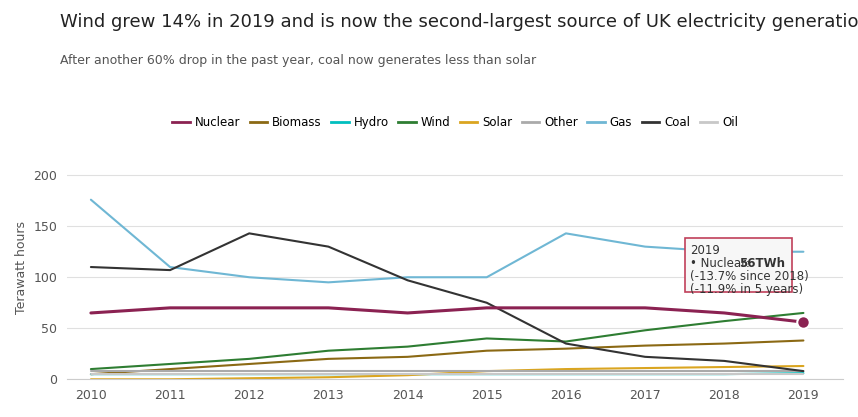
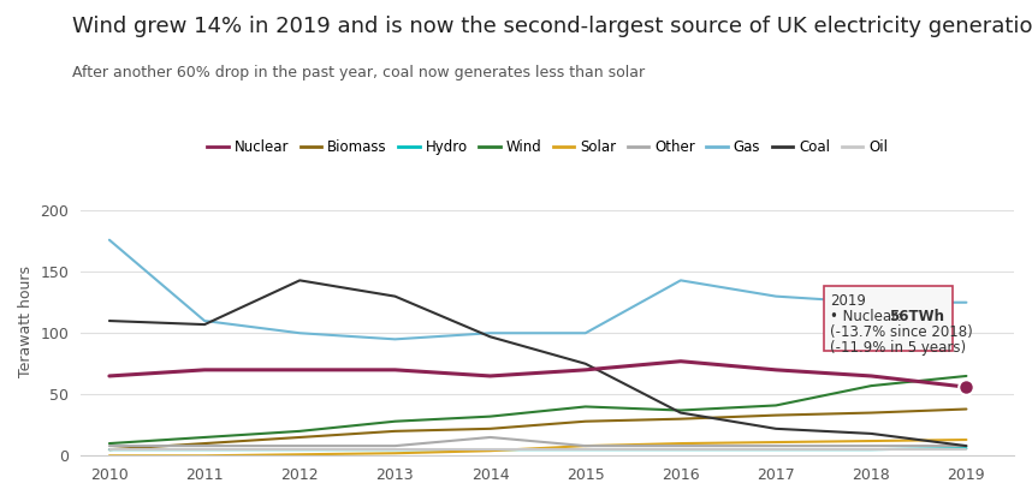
Other/2014: 8 -> 15
Nuclear/2016: 70 -> 77
Wind/2017: 48 -> 41
